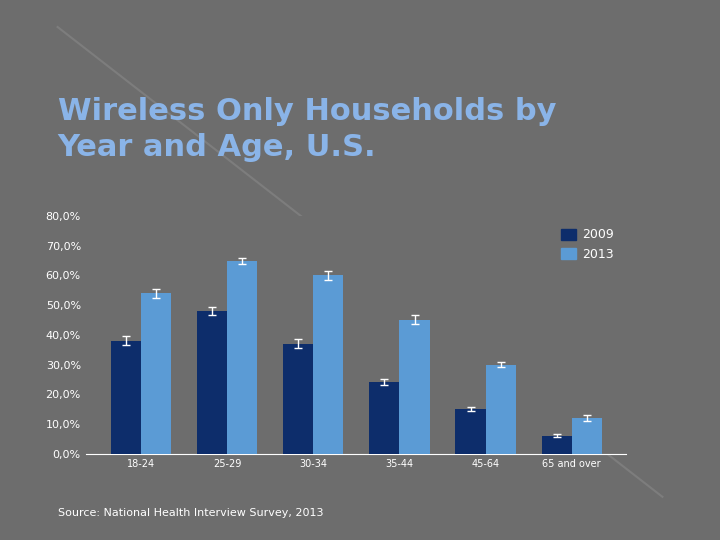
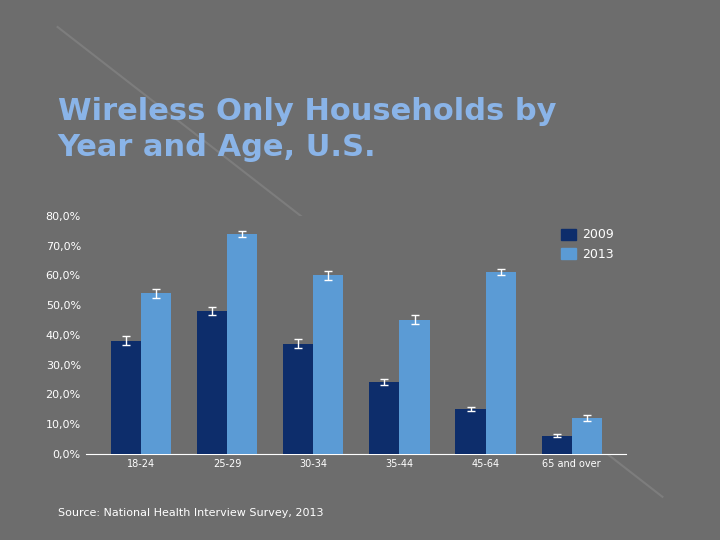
2013/25-29: 65% -> 74%
2013/45-64: 30% -> 61%
